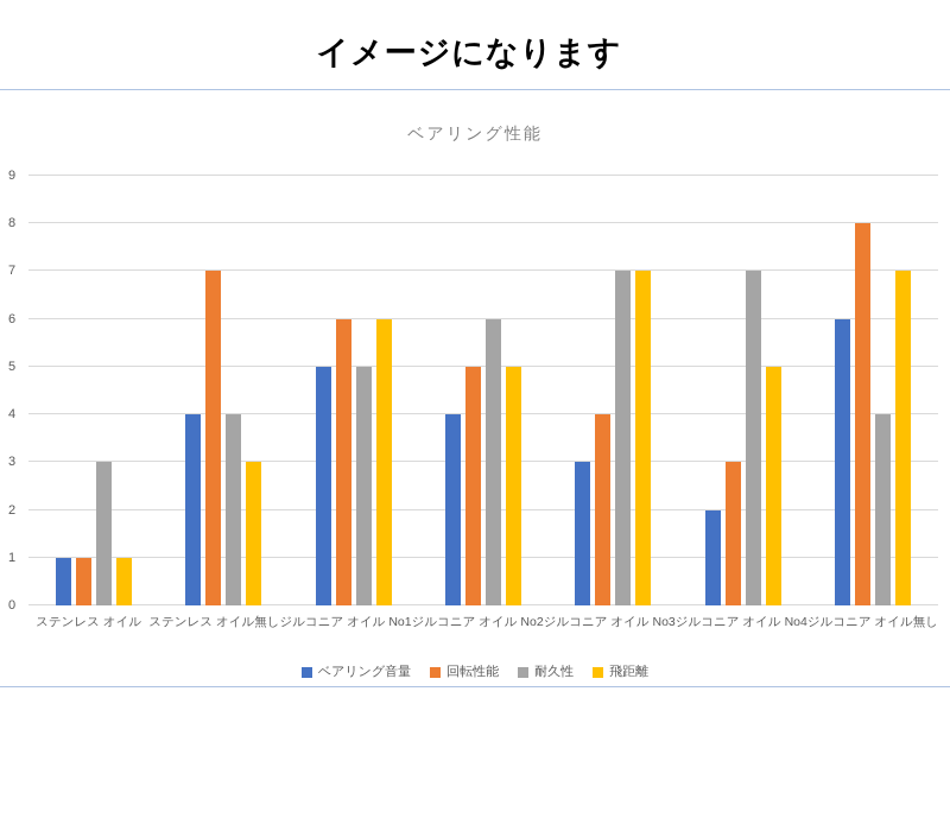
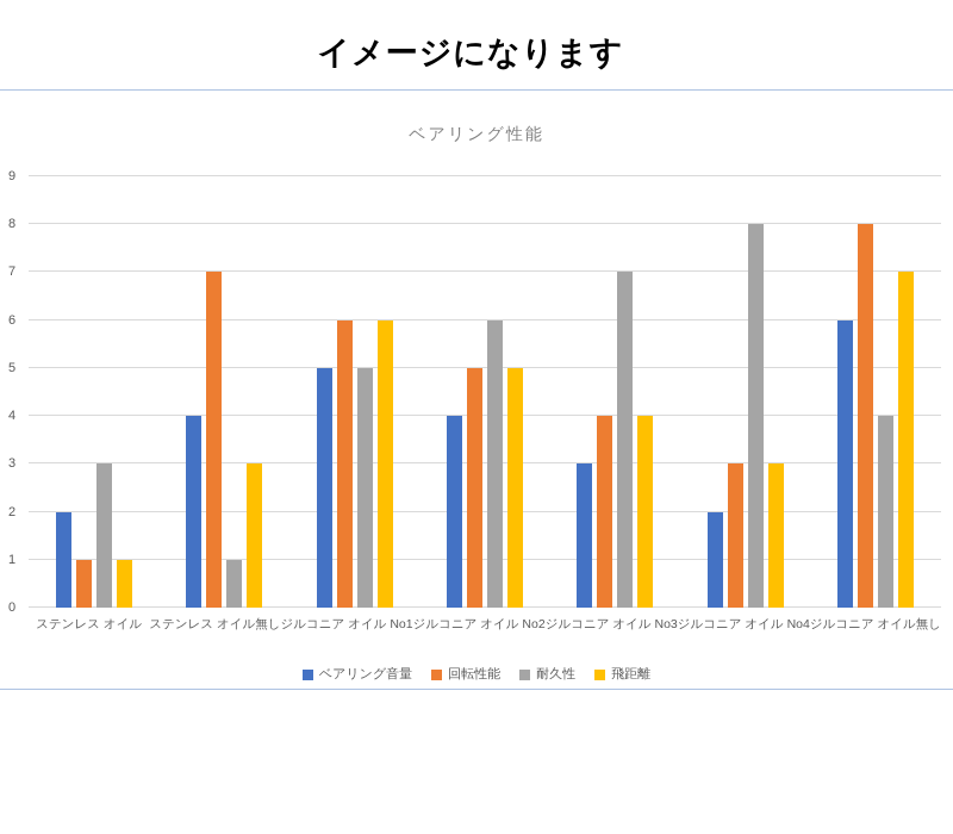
ベアリング音量/ステンレス オイル: 1 -> 2
耐久性/ステンレス オイル無し: 4 -> 1
飛距離/ジルコニア オイル No3: 7 -> 4
耐久性/ジルコニア オイル No4: 7 -> 8
飛距離/ジルコニア オイル No4: 5 -> 3
